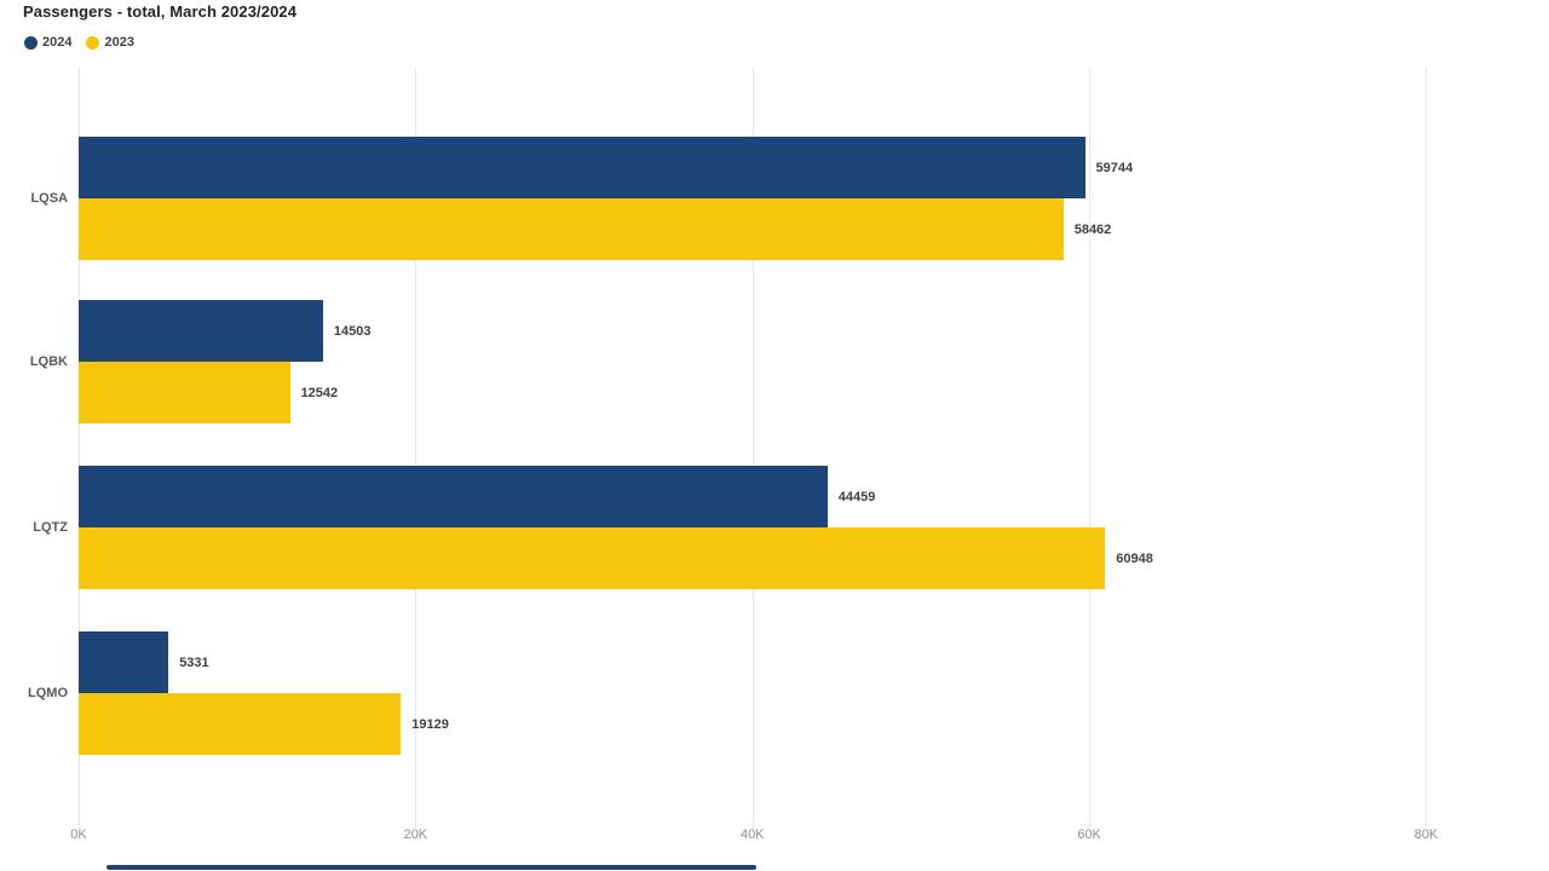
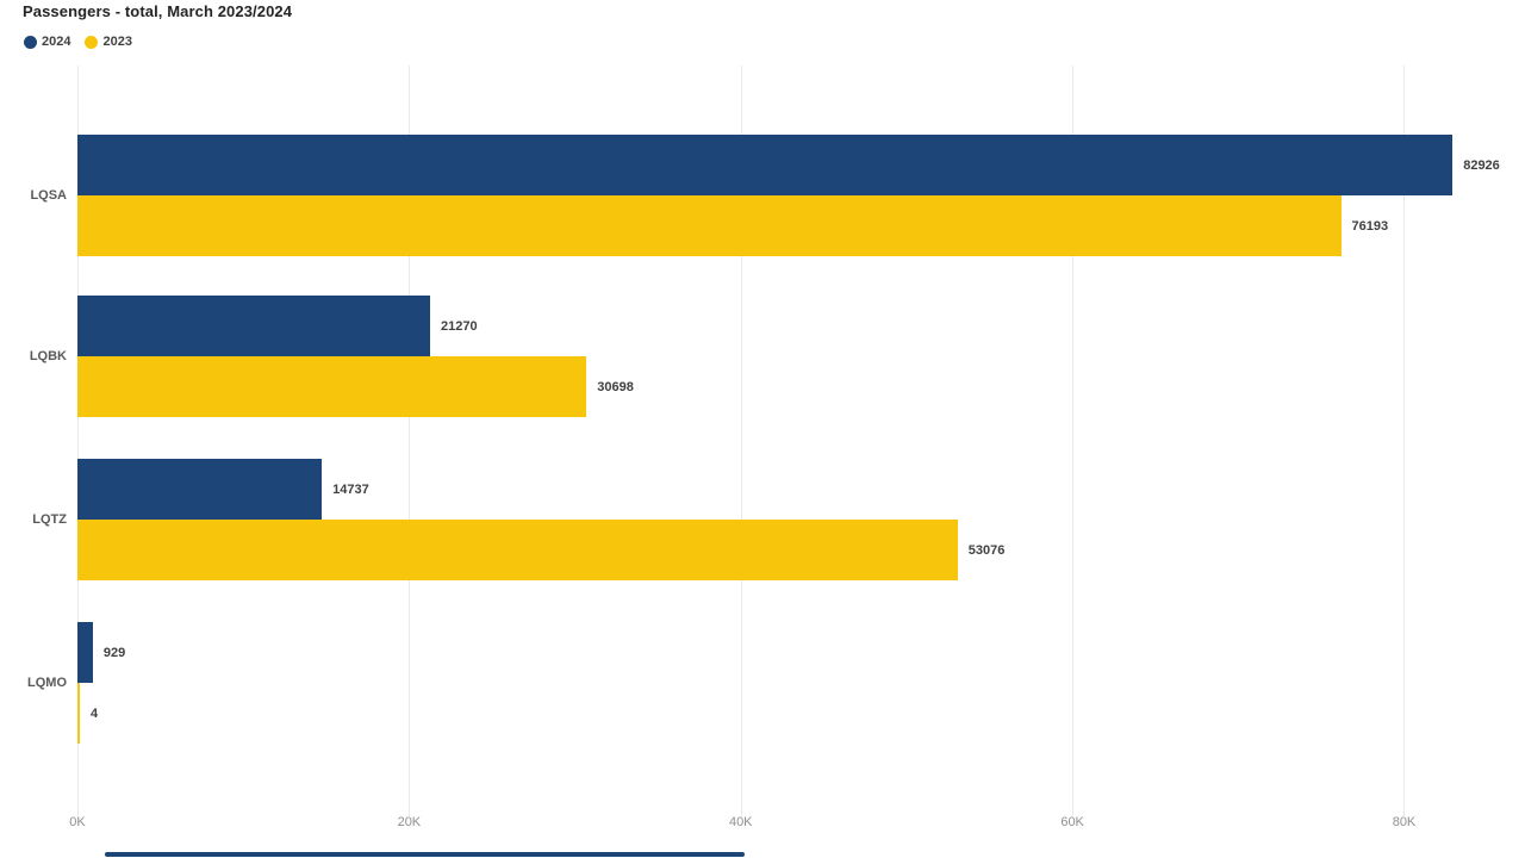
2024/LQSA: 59744 -> 82926
2023/LQSA: 58462 -> 76193
2024/LQBK: 14503 -> 21270
2023/LQBK: 12542 -> 30698
2024/LQTZ: 44459 -> 14737
2023/LQTZ: 60948 -> 53076
2024/LQMO: 5331 -> 929
2023/LQMO: 19129 -> 4
